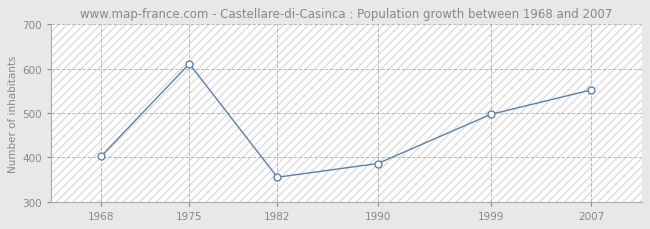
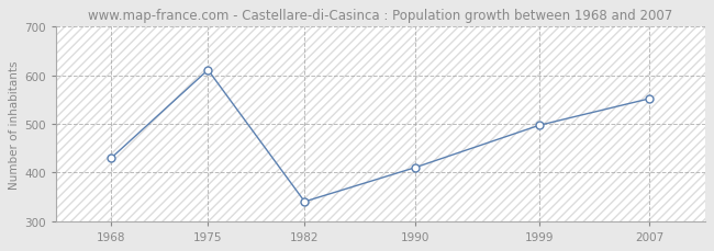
1968: 403 -> 430
1982: 355 -> 340
1990: 386 -> 410
